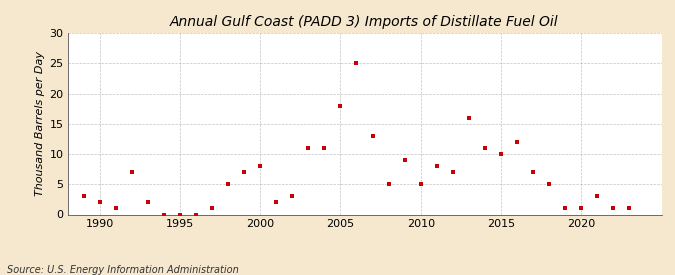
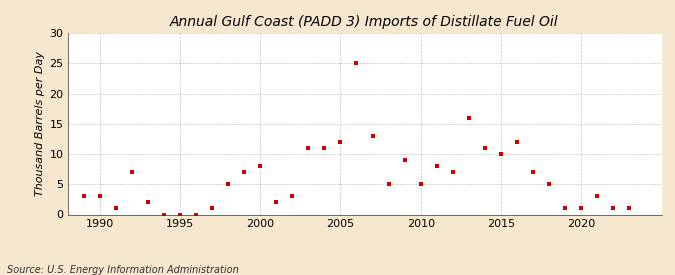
1990: 2 -> 3
2005: 18 -> 12
